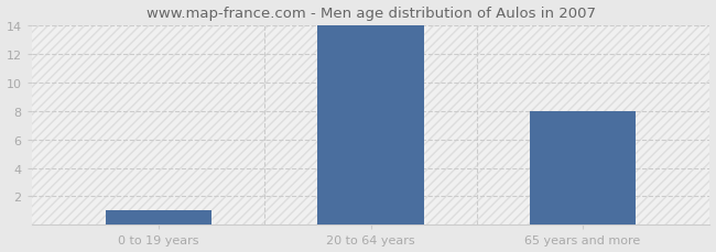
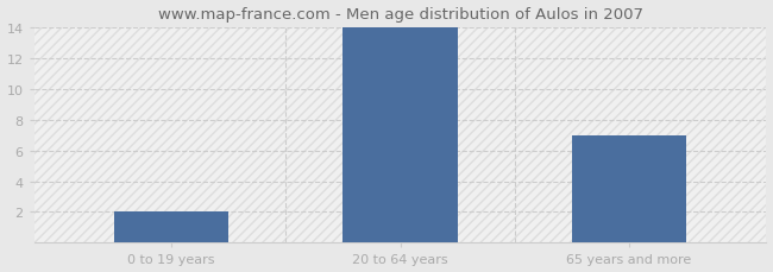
0 to 19 years: 1 -> 2
65 years and more: 8 -> 7
